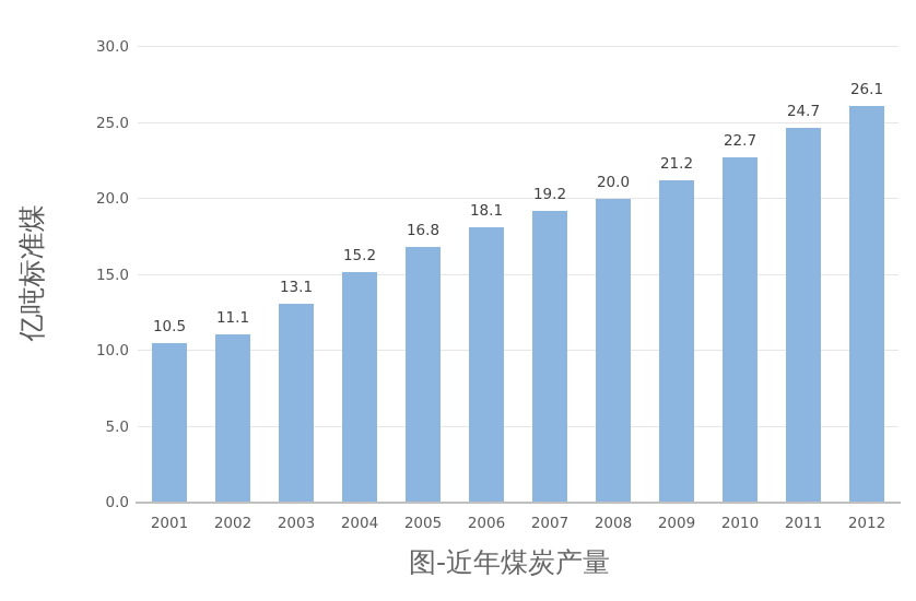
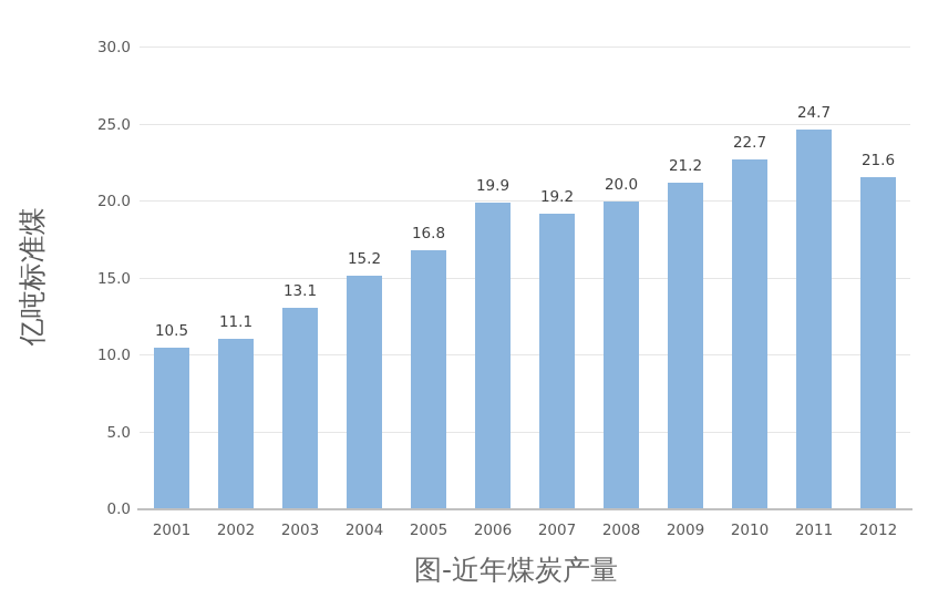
2006: 18.1 -> 19.9
2012: 26.1 -> 21.6
